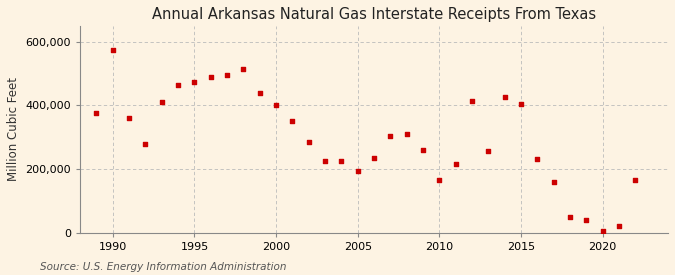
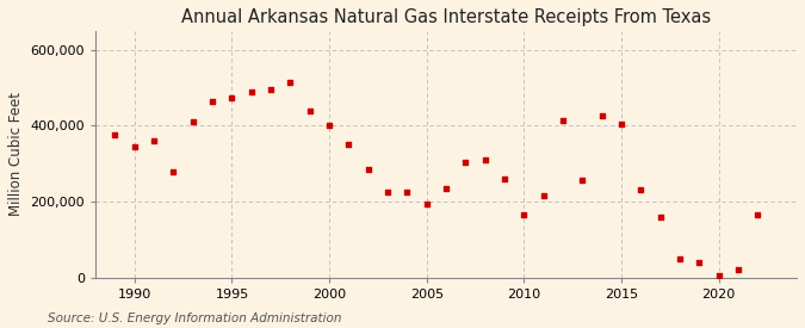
1990: 575,000 -> 345,000
